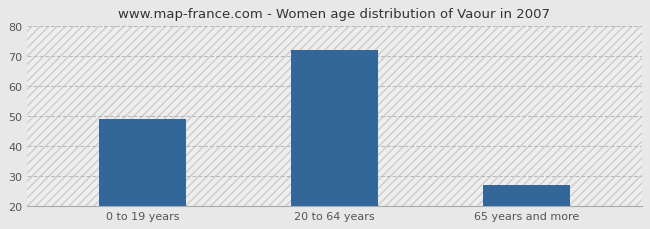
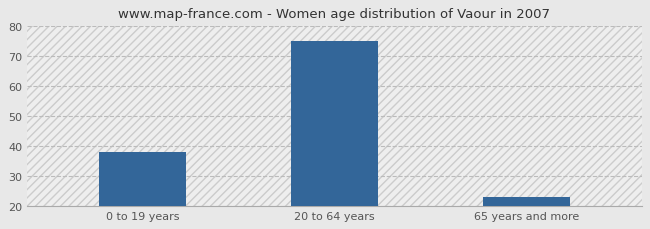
0 to 19 years: 49 -> 38
20 to 64 years: 72 -> 75
65 years and more: 27 -> 23
